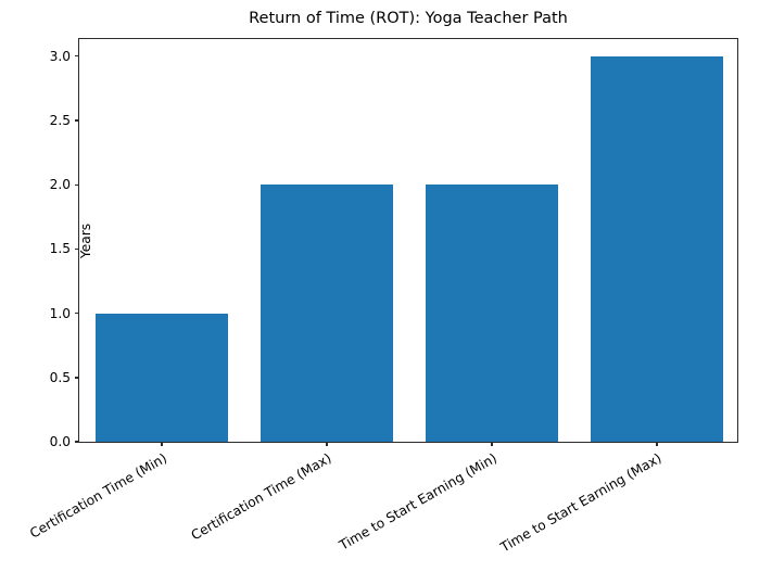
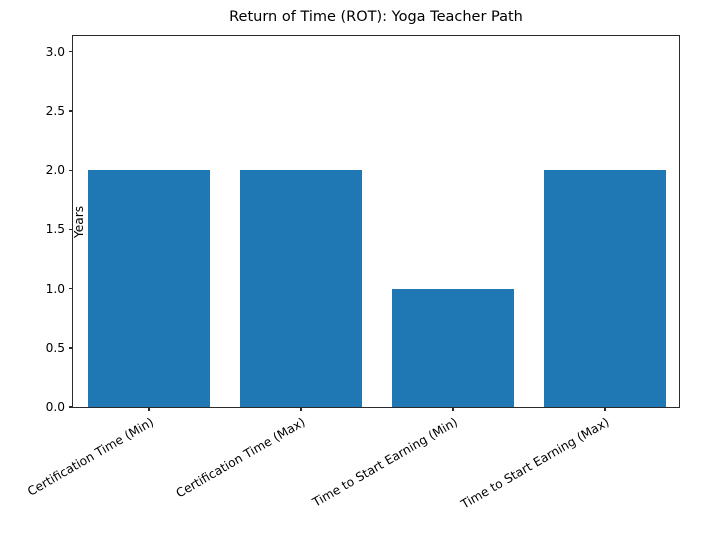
Certification Time (Min): 1 -> 2
Time to Start Earning (Min): 2 -> 1
Time to Start Earning (Max): 3 -> 2
